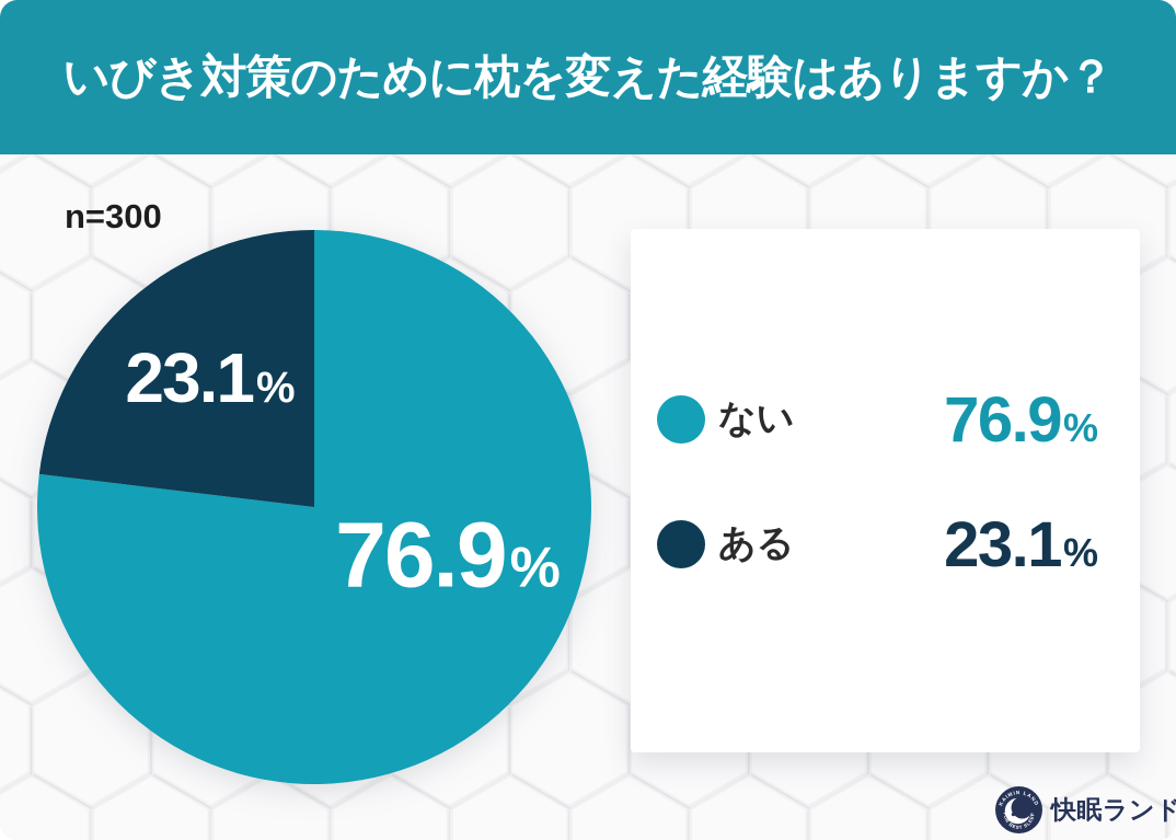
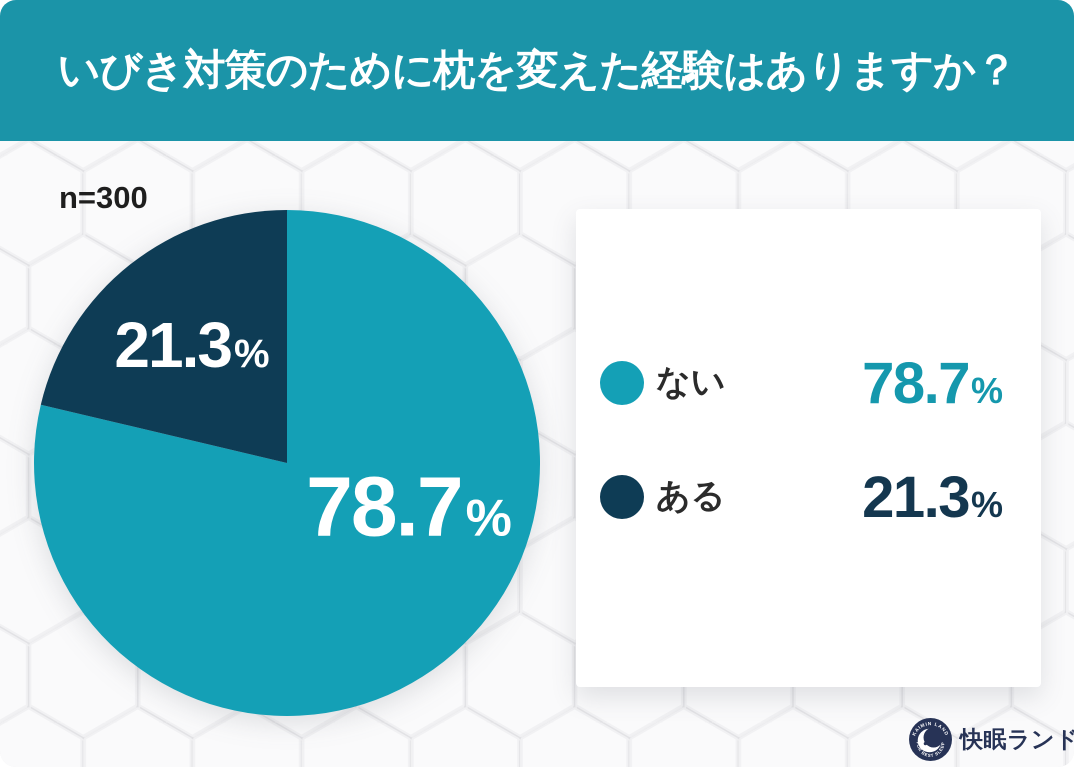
ない: 76.9 -> 78.7
ある: 23.1 -> 21.3
